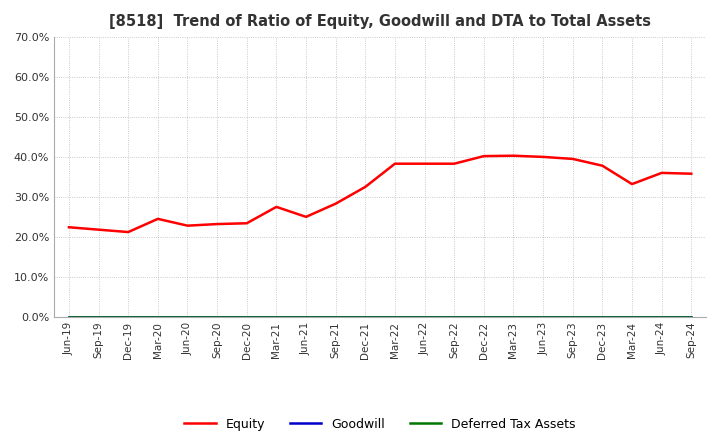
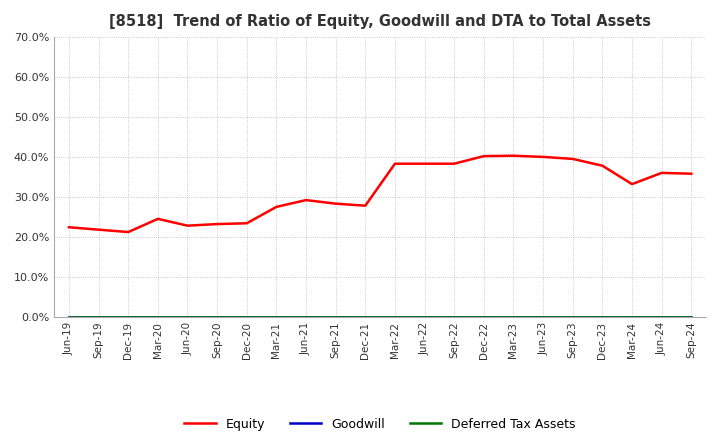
Equity/Jun-21: 25.0% -> 29.2%
Equity/Dec-21: 32.5% -> 27.8%
